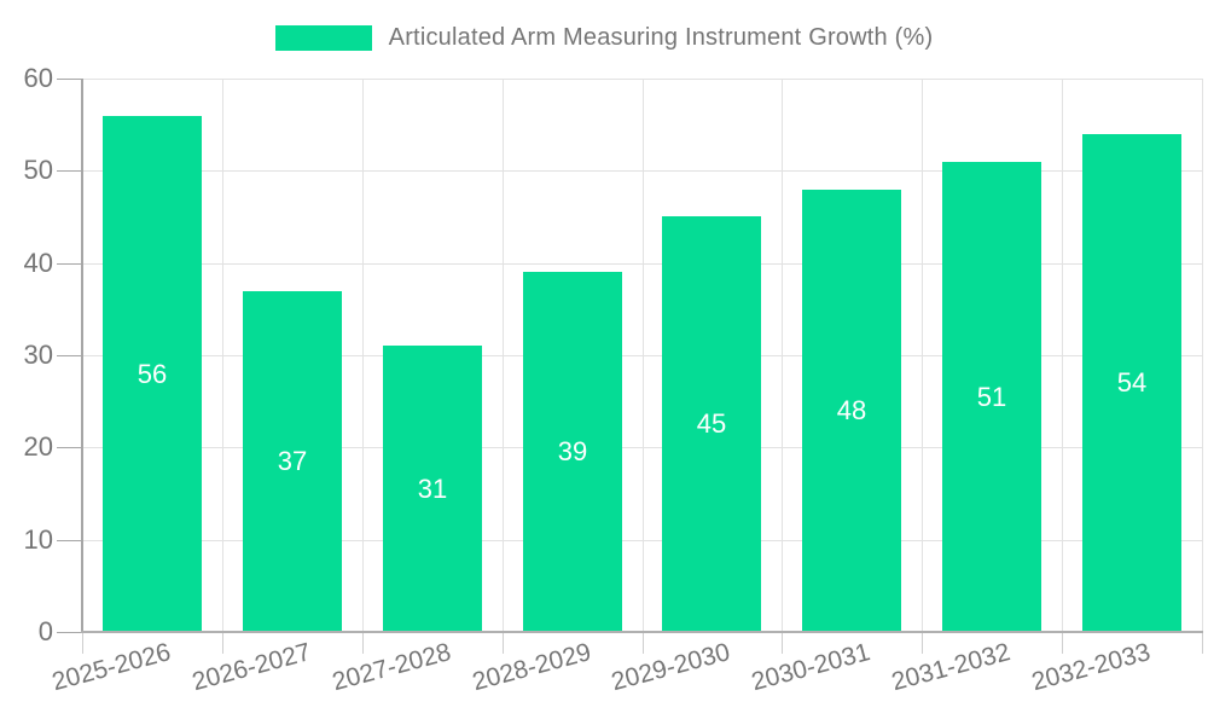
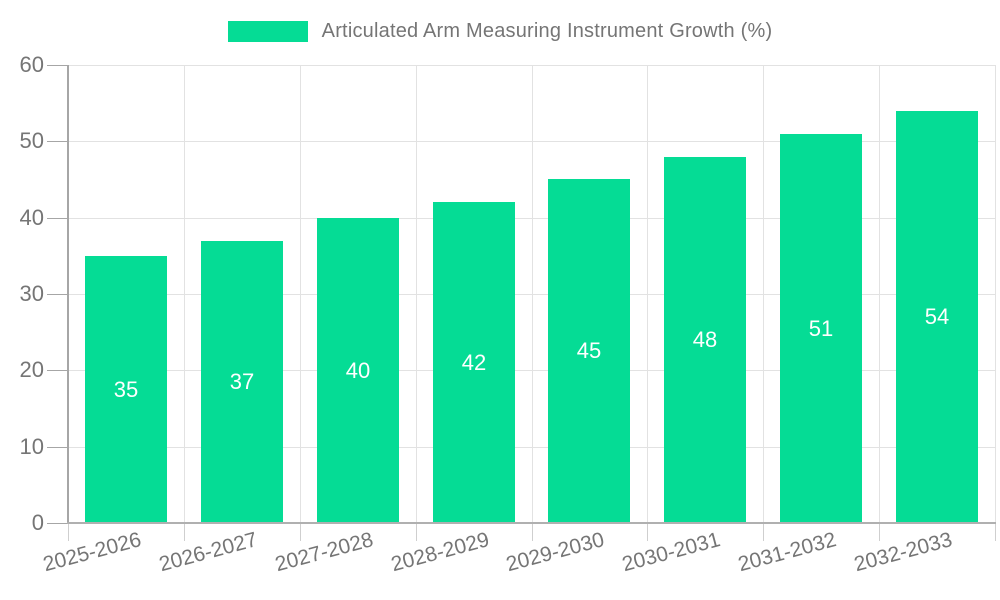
2025-2026: 56 -> 35
2027-2028: 31 -> 40
2028-2029: 39 -> 42
